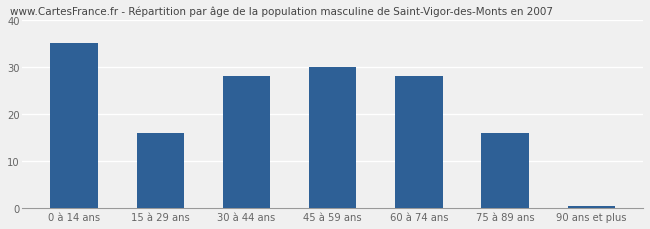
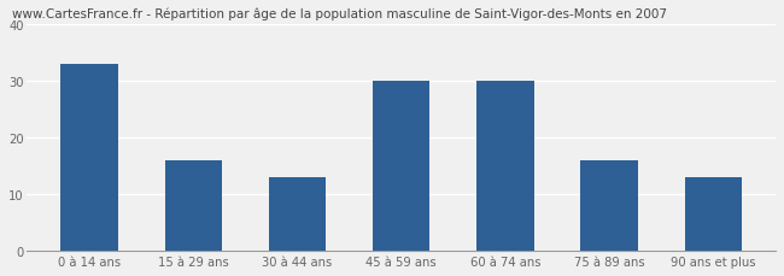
0 à 14 ans: 35.0 -> 33.0
30 à 44 ans: 28.0 -> 13.0
60 à 74 ans: 28.0 -> 30.0
90 ans et plus: 0.5 -> 13.0
